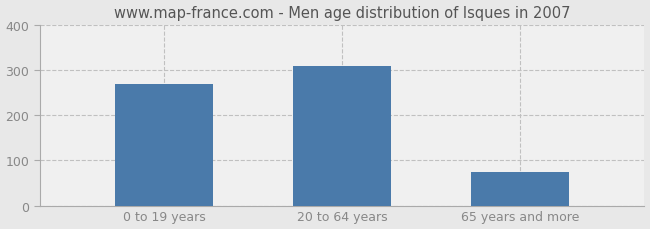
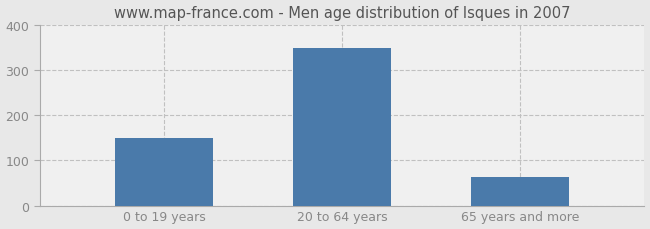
0 to 19 years: 270 -> 150
20 to 64 years: 310 -> 348
65 years and more: 75 -> 63
